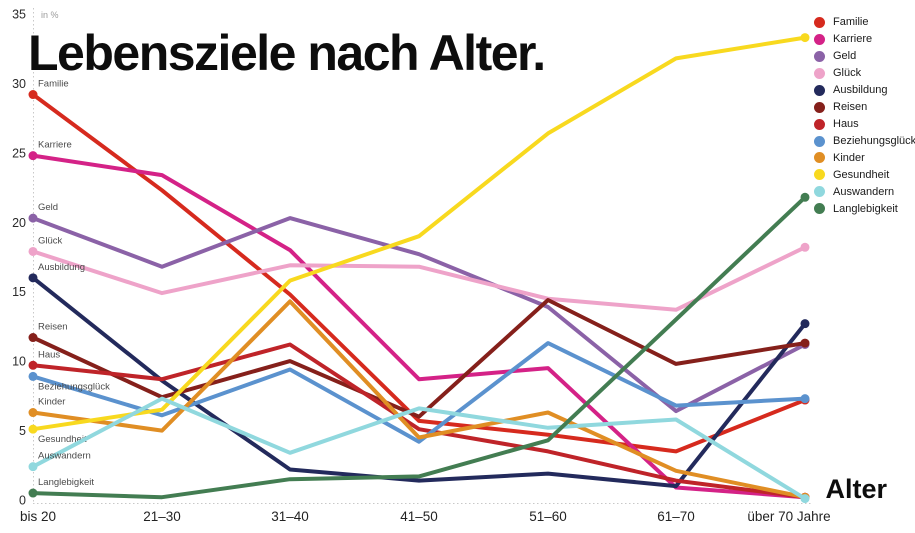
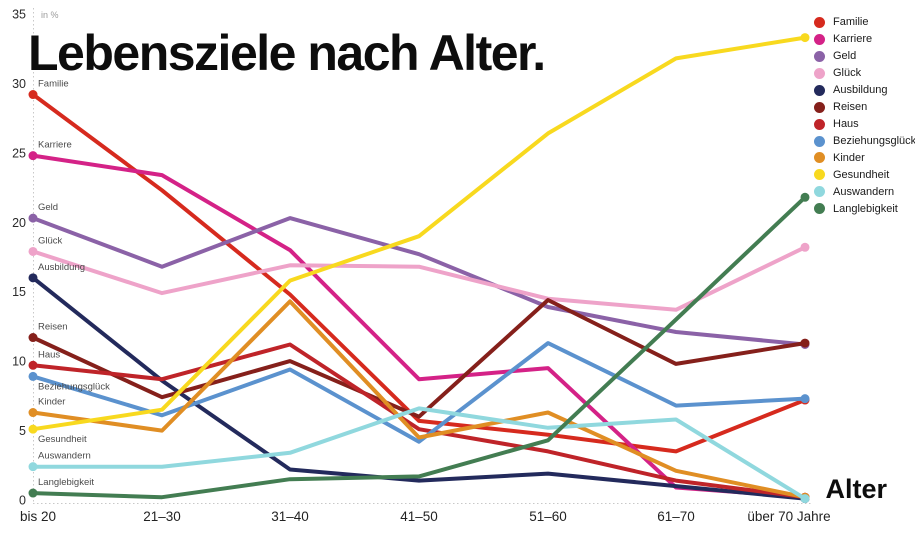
Auswandern/21–30: 7.3 -> 2.4
Geld/61–70: 6.4 -> 12.1
Ausbildung/über 70 Jahre: 12.7 -> 0.1
